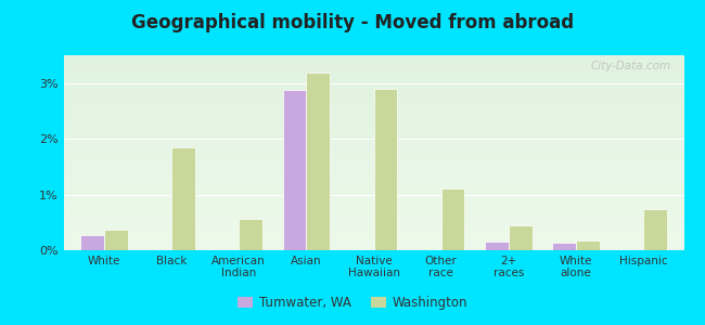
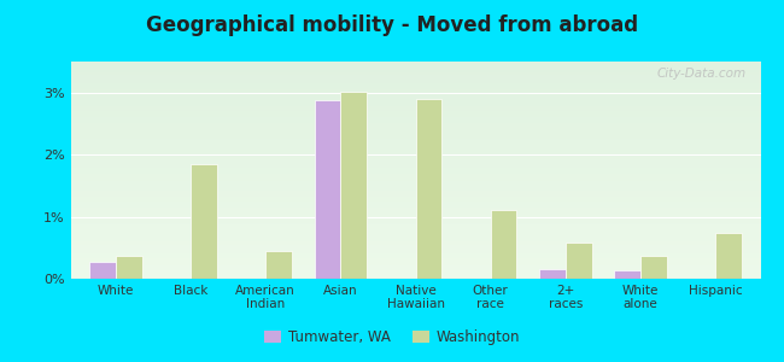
Washington/American Indian: 0.56% -> 0.45%
Washington/Asian: 3.18% -> 3.02%
Washington/2+ races: 0.44% -> 0.58%
Washington/White alone: 0.18% -> 0.37%
